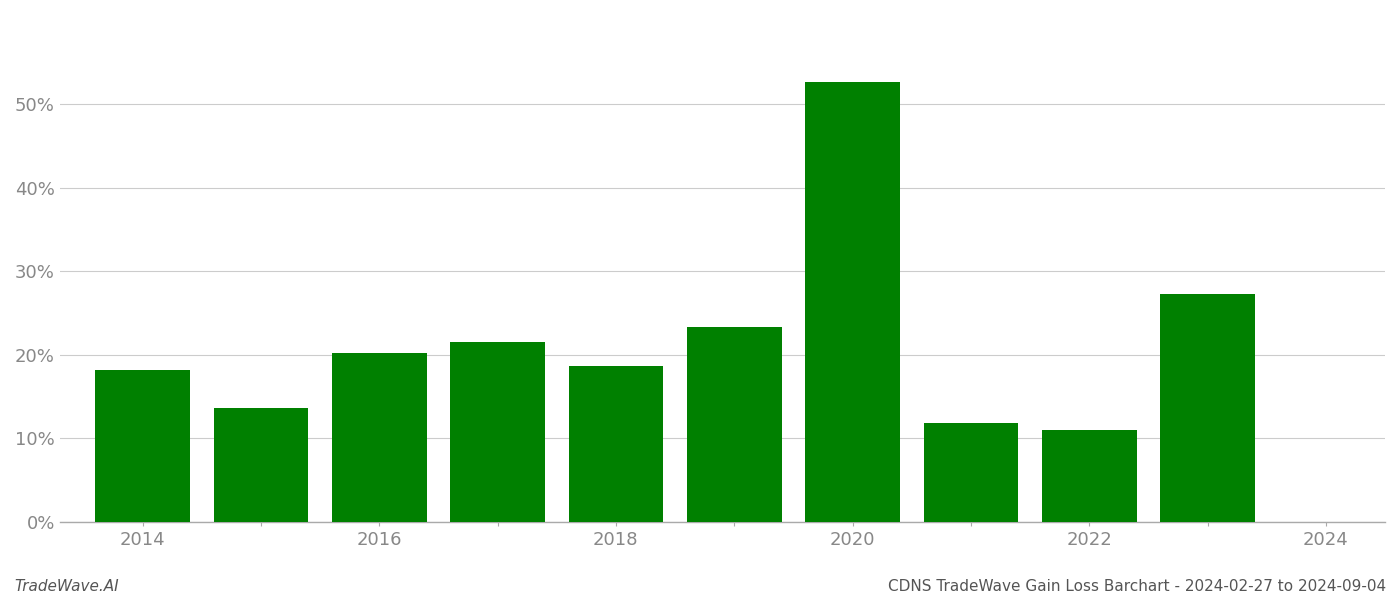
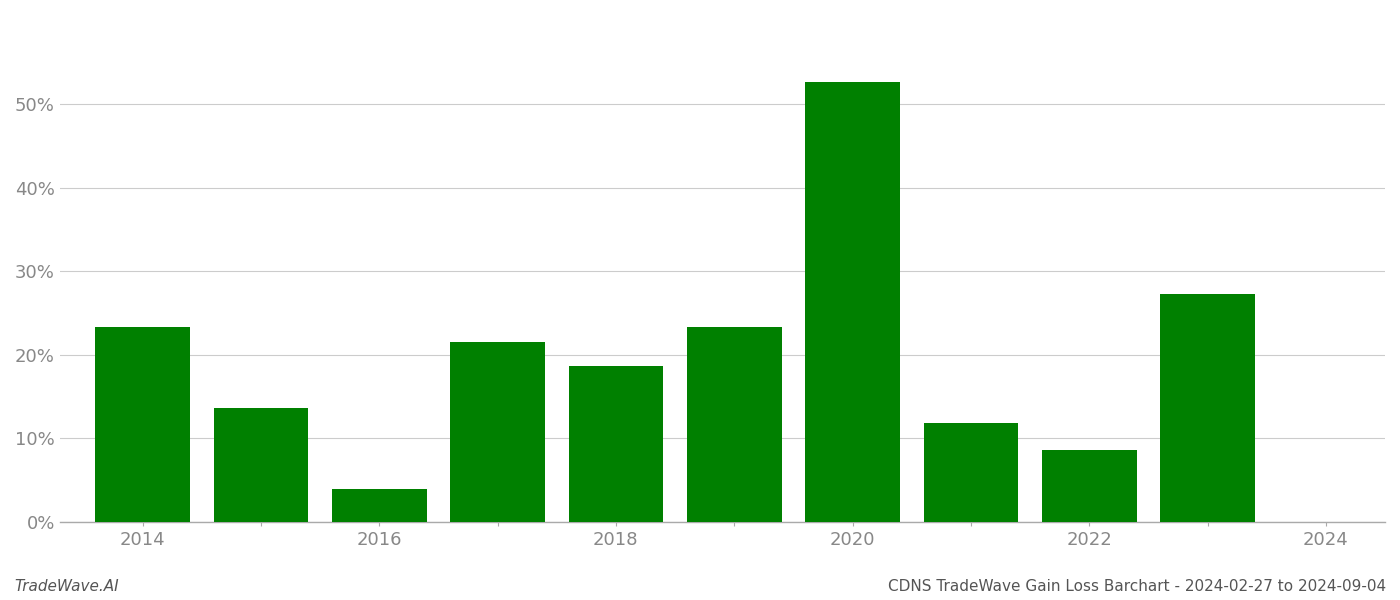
2014: 18.2% -> 23.4%
2016: 20.2% -> 4.0%
2022: 11.0% -> 8.6%
